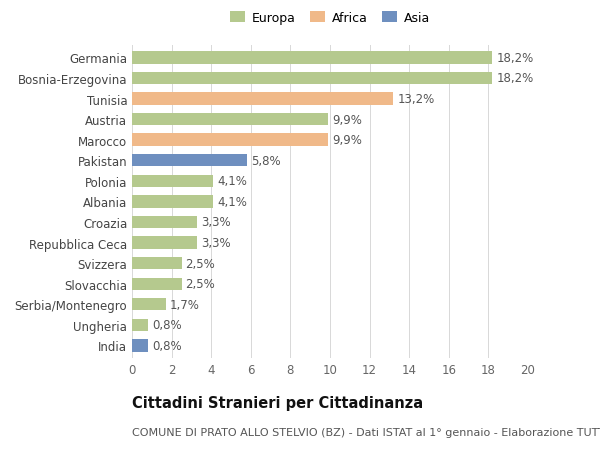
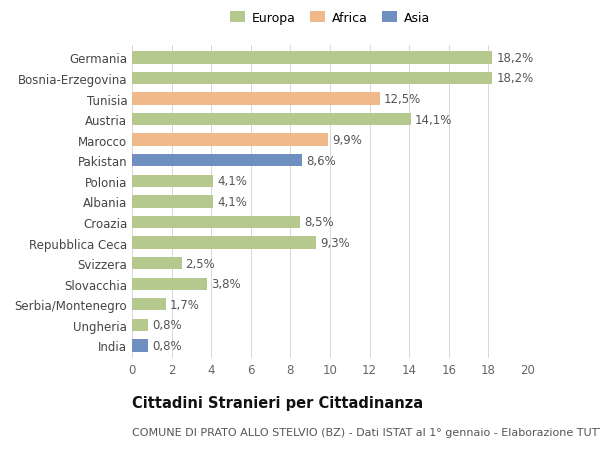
Tunisia: 13,2% -> 12,5%
Austria: 9,9% -> 14,1%
Pakistan: 5,8% -> 8,6%
Croazia: 3,3% -> 8,5%
Repubblica Ceca: 3,3% -> 9,3%
Slovacchia: 2,5% -> 3,8%
